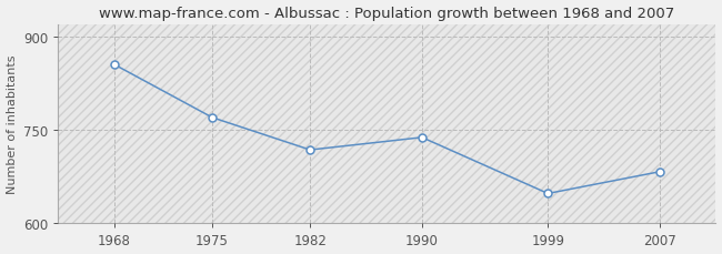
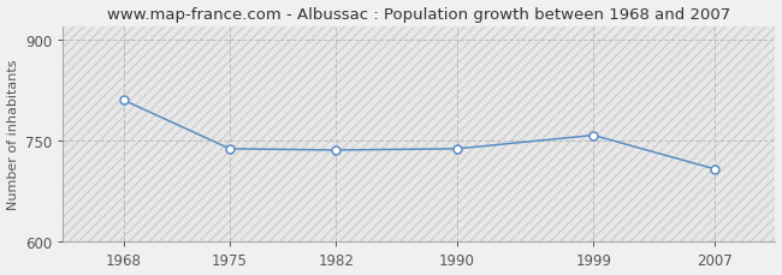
1968: 855 -> 810
1975: 770 -> 738
1982: 718 -> 736
1999: 648 -> 758
2007: 683 -> 708
